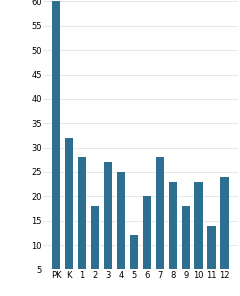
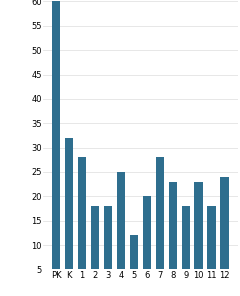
3: 27 -> 18
11: 14 -> 18
